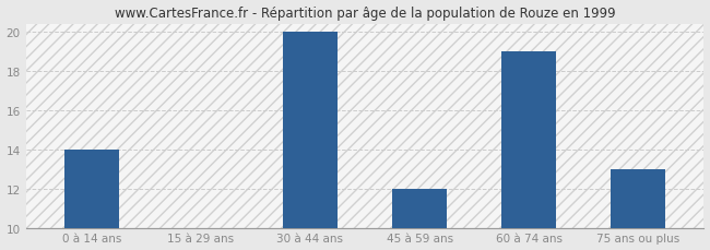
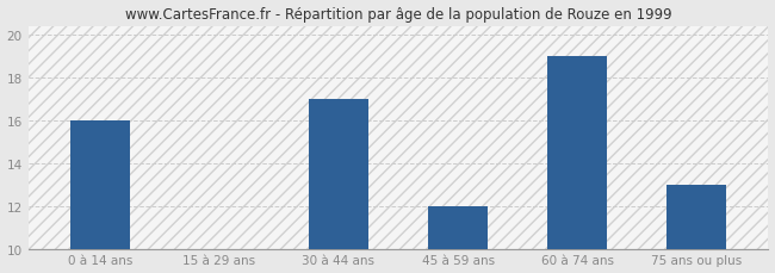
0 à 14 ans: 14 -> 16
30 à 44 ans: 20 -> 17
